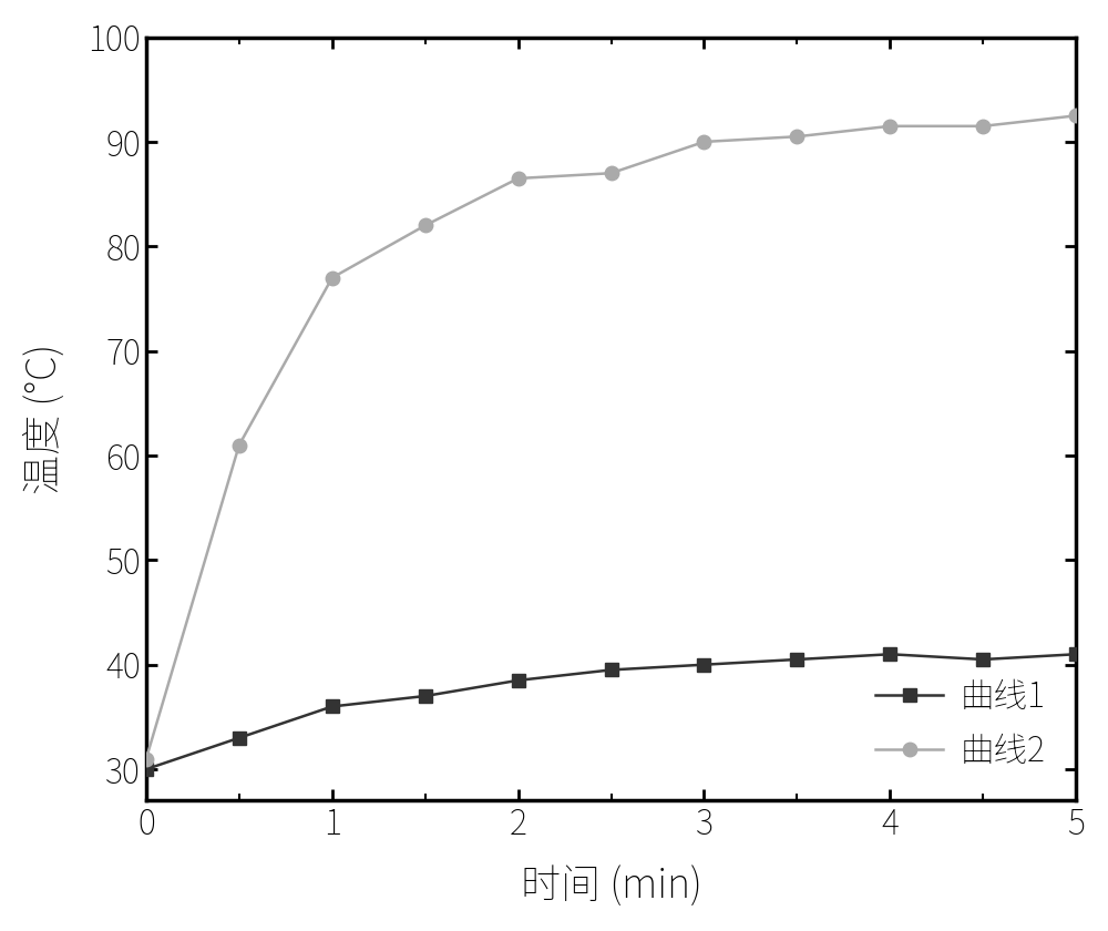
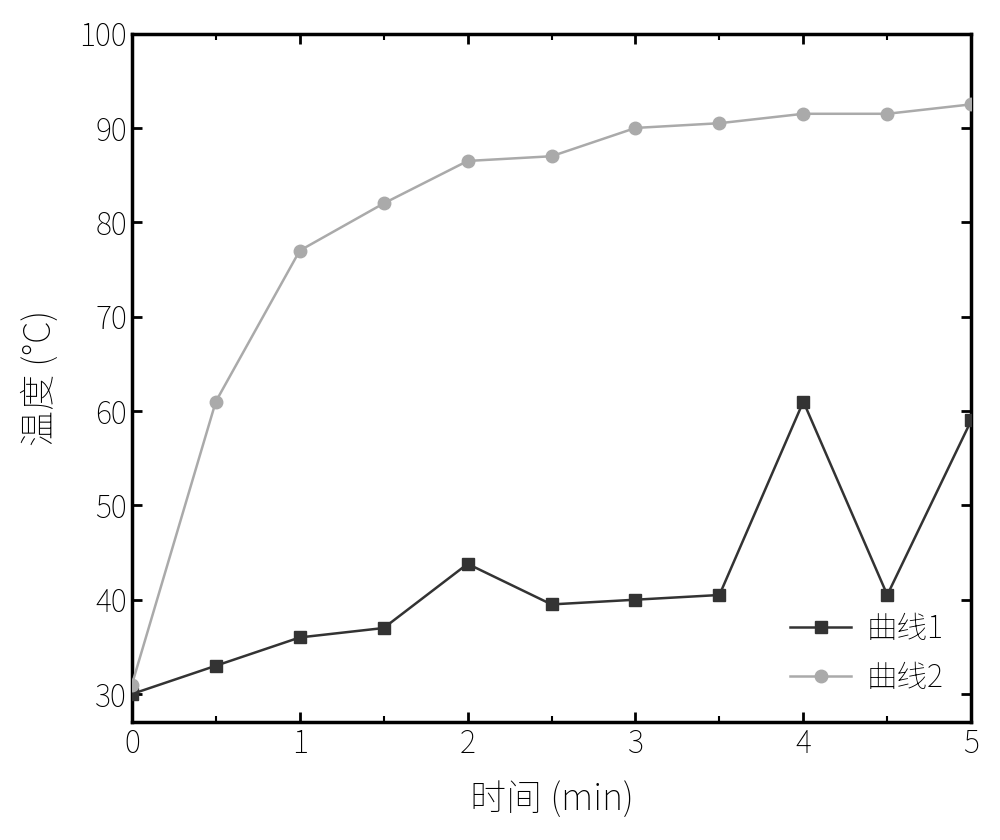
曲线1/2: 38.5 -> 43.8
曲线1/4: 41.0 -> 61.0
曲线1/5: 41.0 -> 59.0
